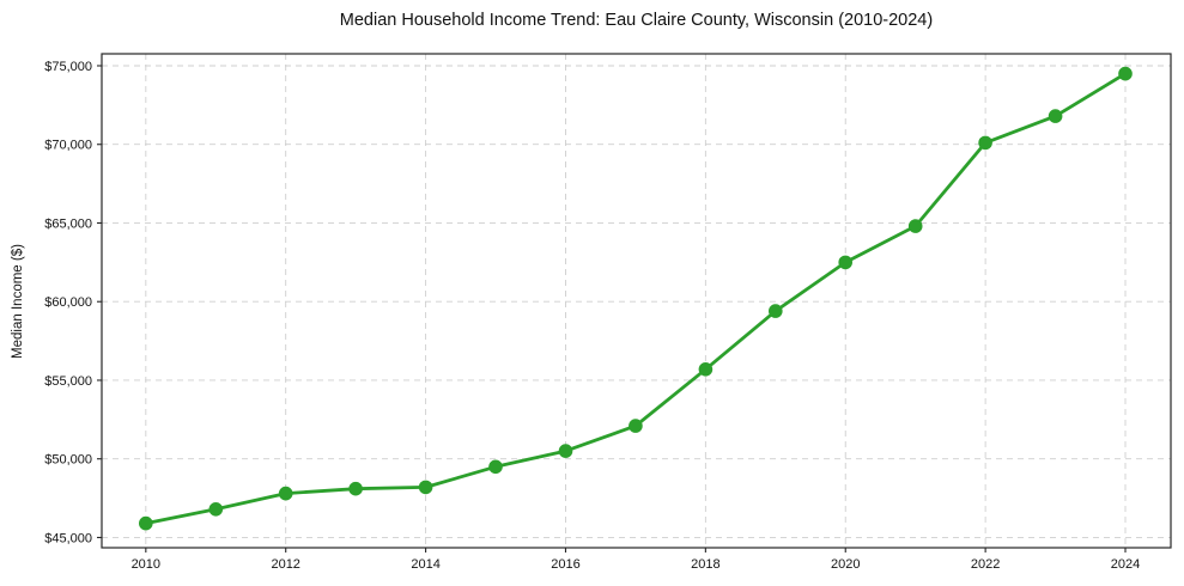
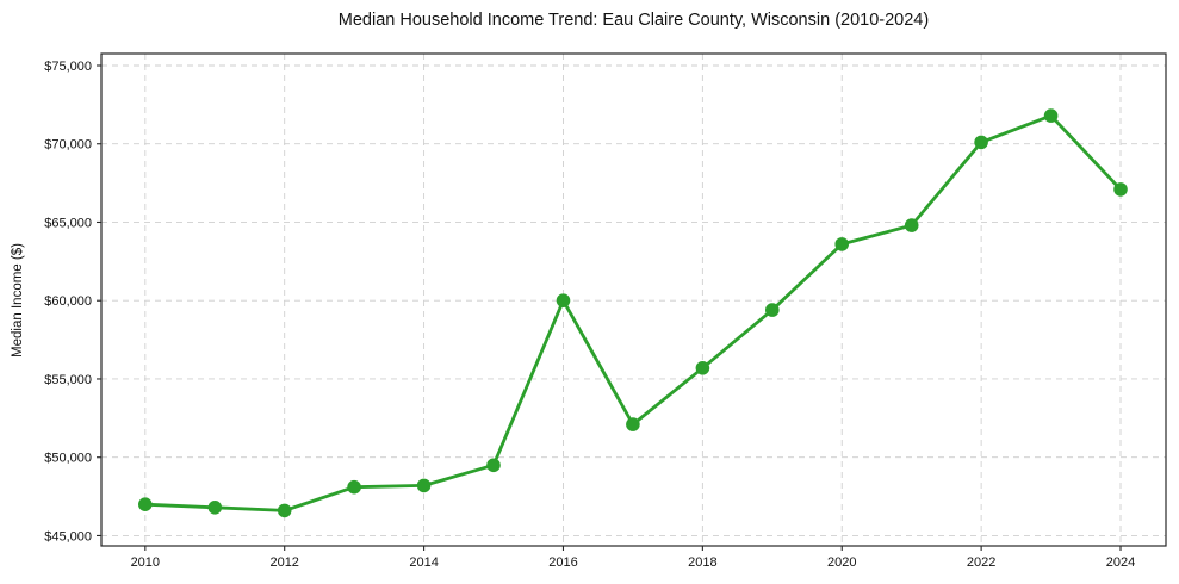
2010: $45900 -> $47000
2012: $47800 -> $46600
2016: $50500 -> $60000
2020: $62500 -> $63600
2024: $74500 -> $67100
